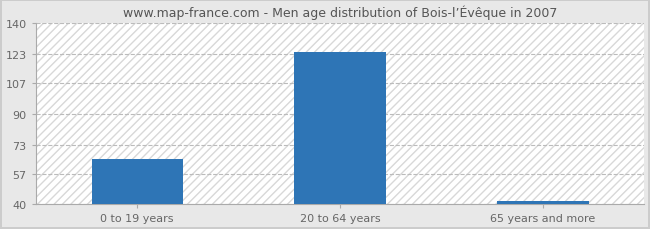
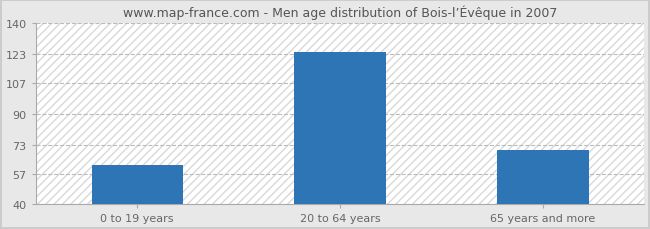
0 to 19 years: 65 -> 62
65 years and more: 42 -> 70
